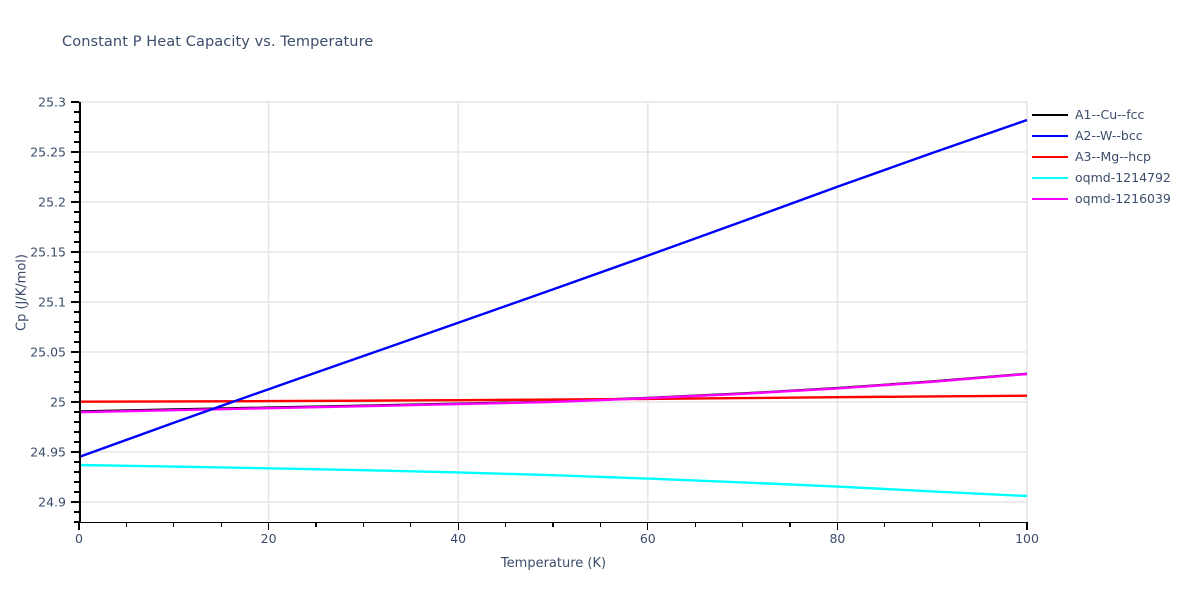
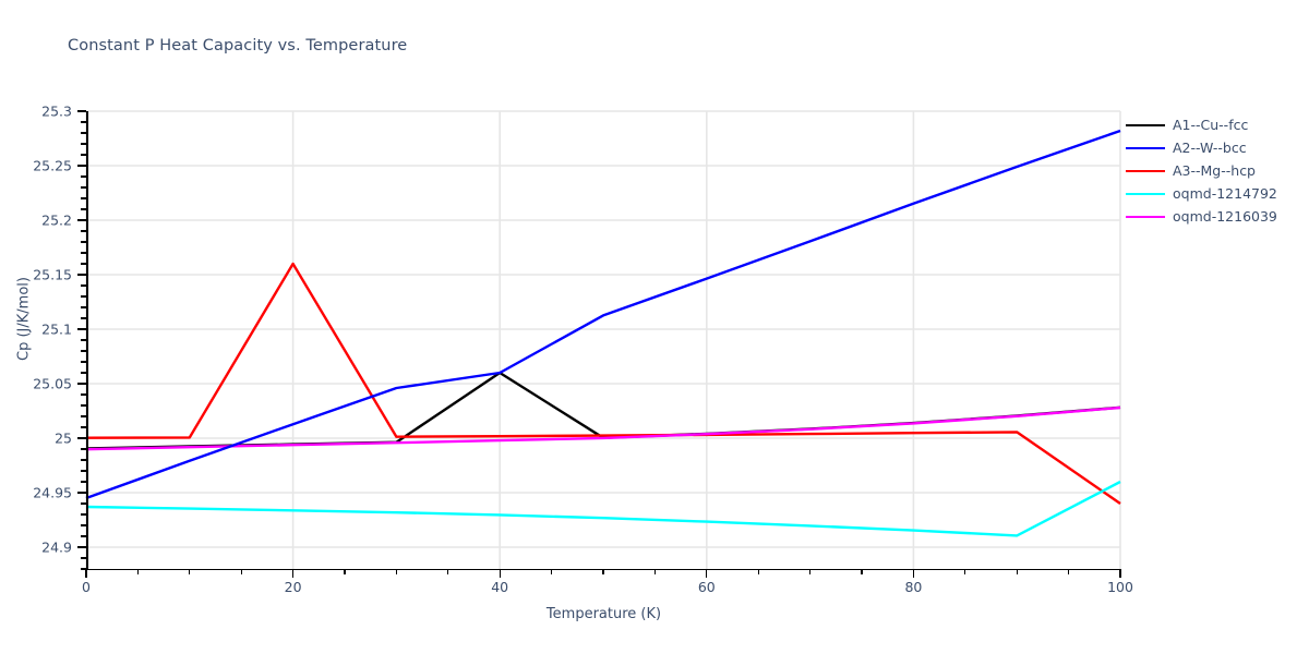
A3--Mg--hcp/20: 25.00 -> 25.16
A1--Cu--fcc/40: 25.00 -> 25.06
A2--W--bcc/40: 25.08 -> 25.06
A3--Mg--hcp/100: 25.01 -> 24.94
oqmd-1214792/100: 24.91 -> 24.96
